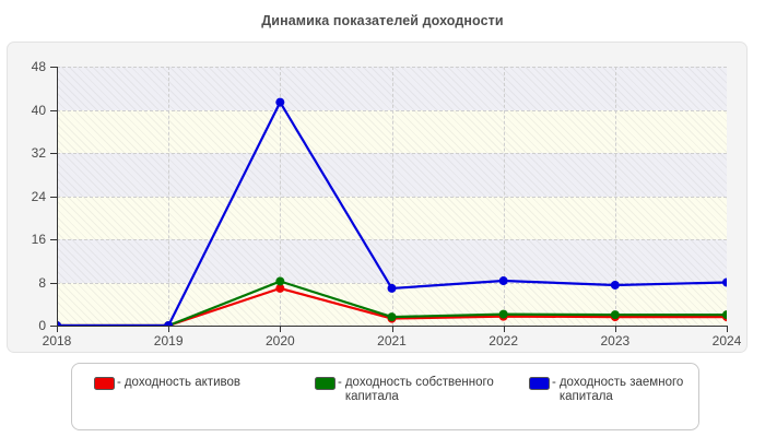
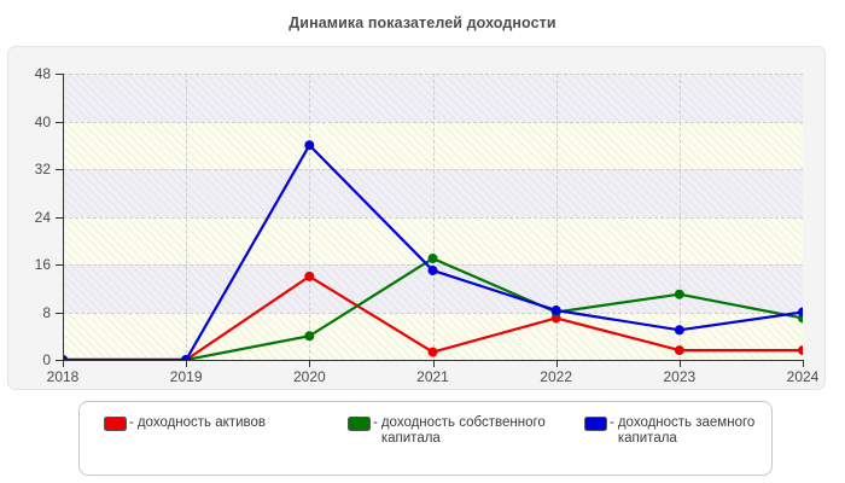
- доходность активов/2020: 7 -> 14
- доходность собственного капитала/2020: 8 -> 4
- доходность заемного капитала/2020: 41 -> 36
- доходность собственного капитала/2021: 2 -> 17
- доходность заемного капитала/2021: 7 -> 15
- доходность активов/2022: 2 -> 7
- доходность собственного капитала/2022: 2 -> 8
- доходность собственного капитала/2023: 2 -> 11
- доходность заемного капитала/2023: 8 -> 5
- доходность собственного капитала/2024: 2 -> 7
